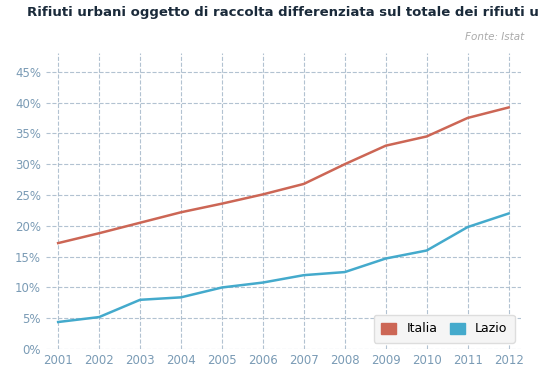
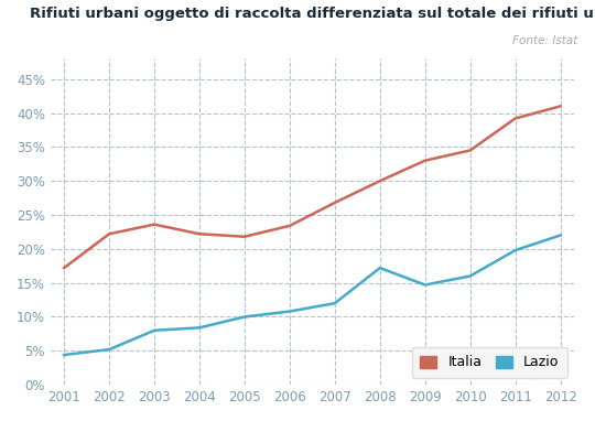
Italia/2002: 18.8% -> 22.2%
Italia/2003: 20.5% -> 23.6%
Italia/2005: 23.6% -> 21.8%
Italia/2006: 25.1% -> 23.4%
Lazio/2008: 12.5% -> 17.2%
Italia/2011: 37.5% -> 39.2%
Italia/2012: 39.2% -> 41.0%
